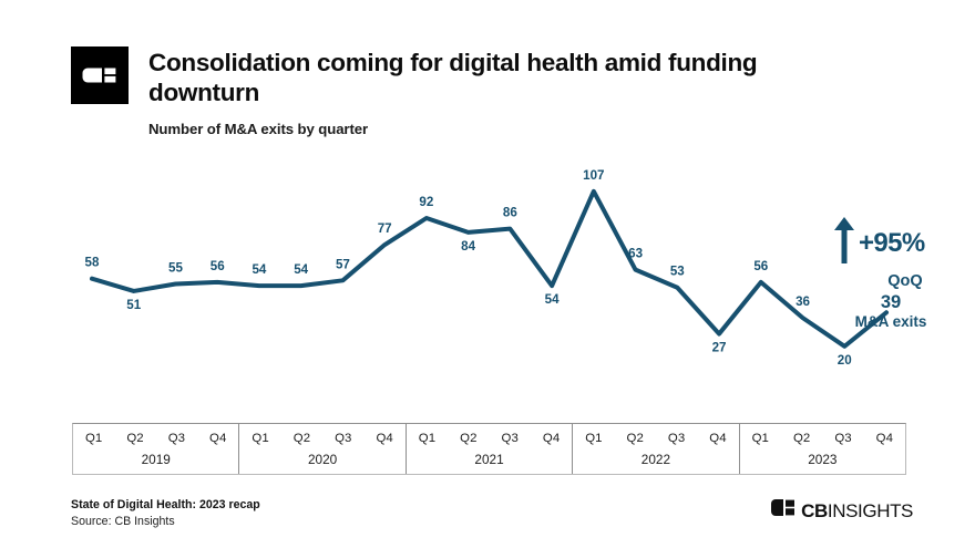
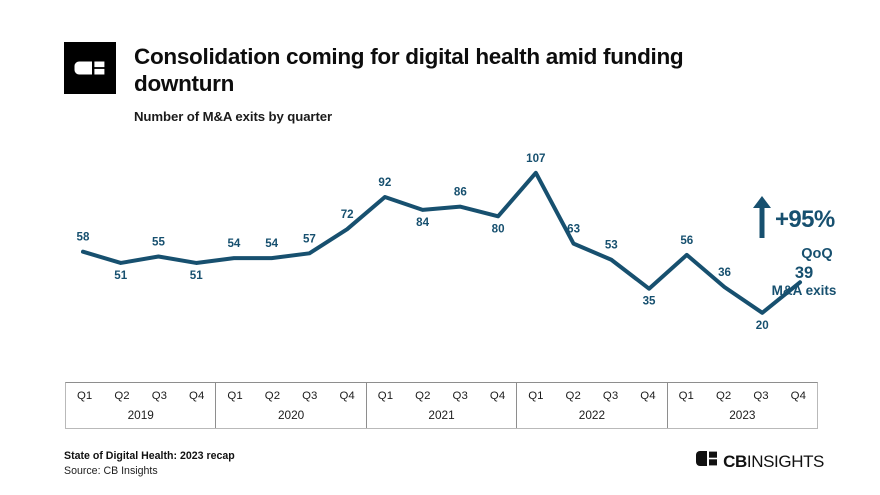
Q4 2019: 56 -> 51
Q4 2020: 77 -> 72
Q4 2021: 54 -> 80
Q4 2022: 27 -> 35
